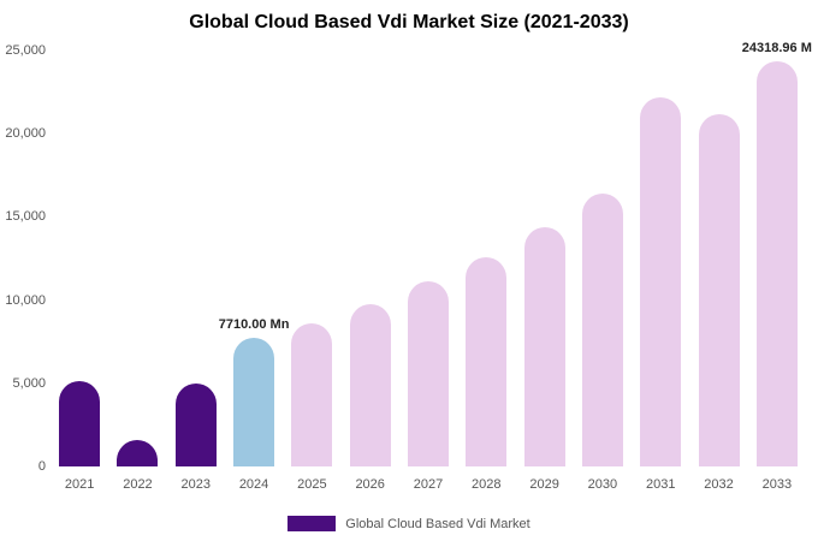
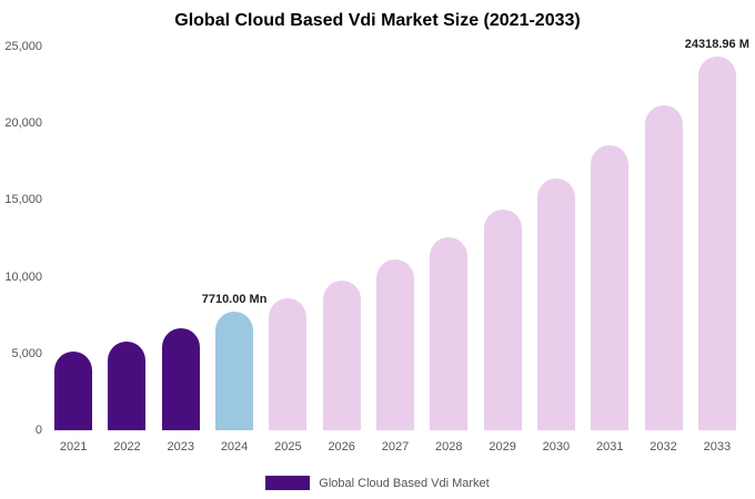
2022: 1600 -> 5800
2023: 5000 -> 6600
2031: 22200 -> 18600
